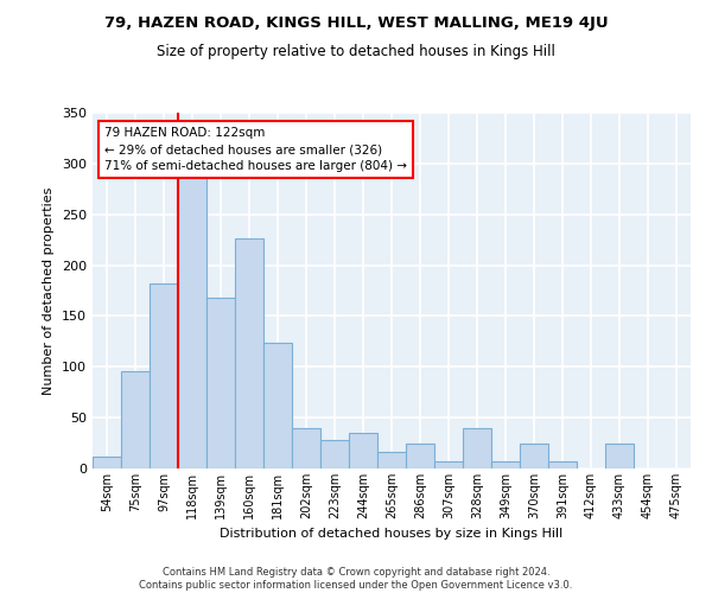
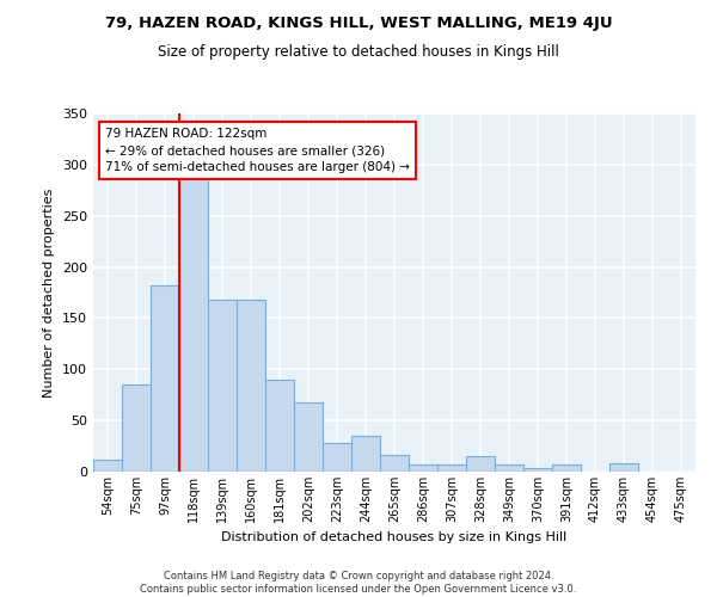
75sqm: 96 -> 85
160sqm: 226 -> 168
181sqm: 124 -> 90
202sqm: 40 -> 68
286sqm: 24 -> 7
328sqm: 40 -> 15
370sqm: 24 -> 3
433sqm: 24 -> 8
